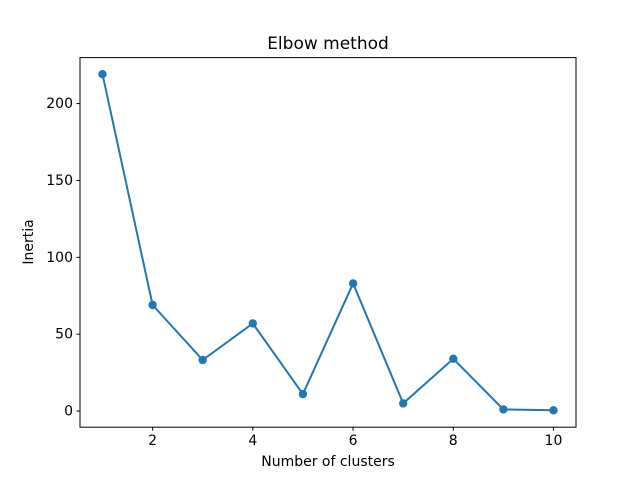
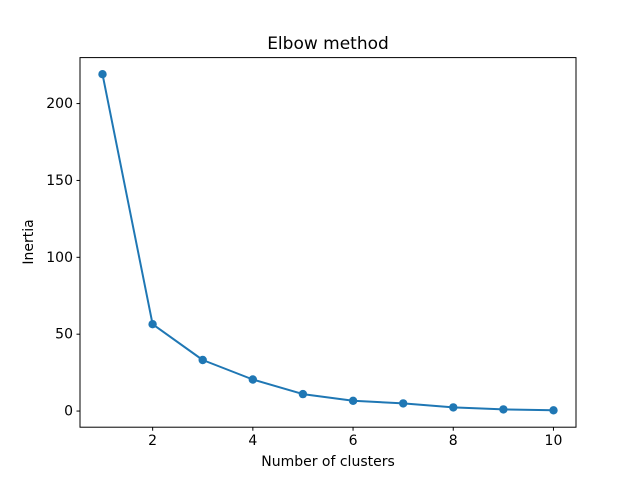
2: 69 -> 56
4: 57 -> 20
6: 83 -> 7
8: 34 -> 2
